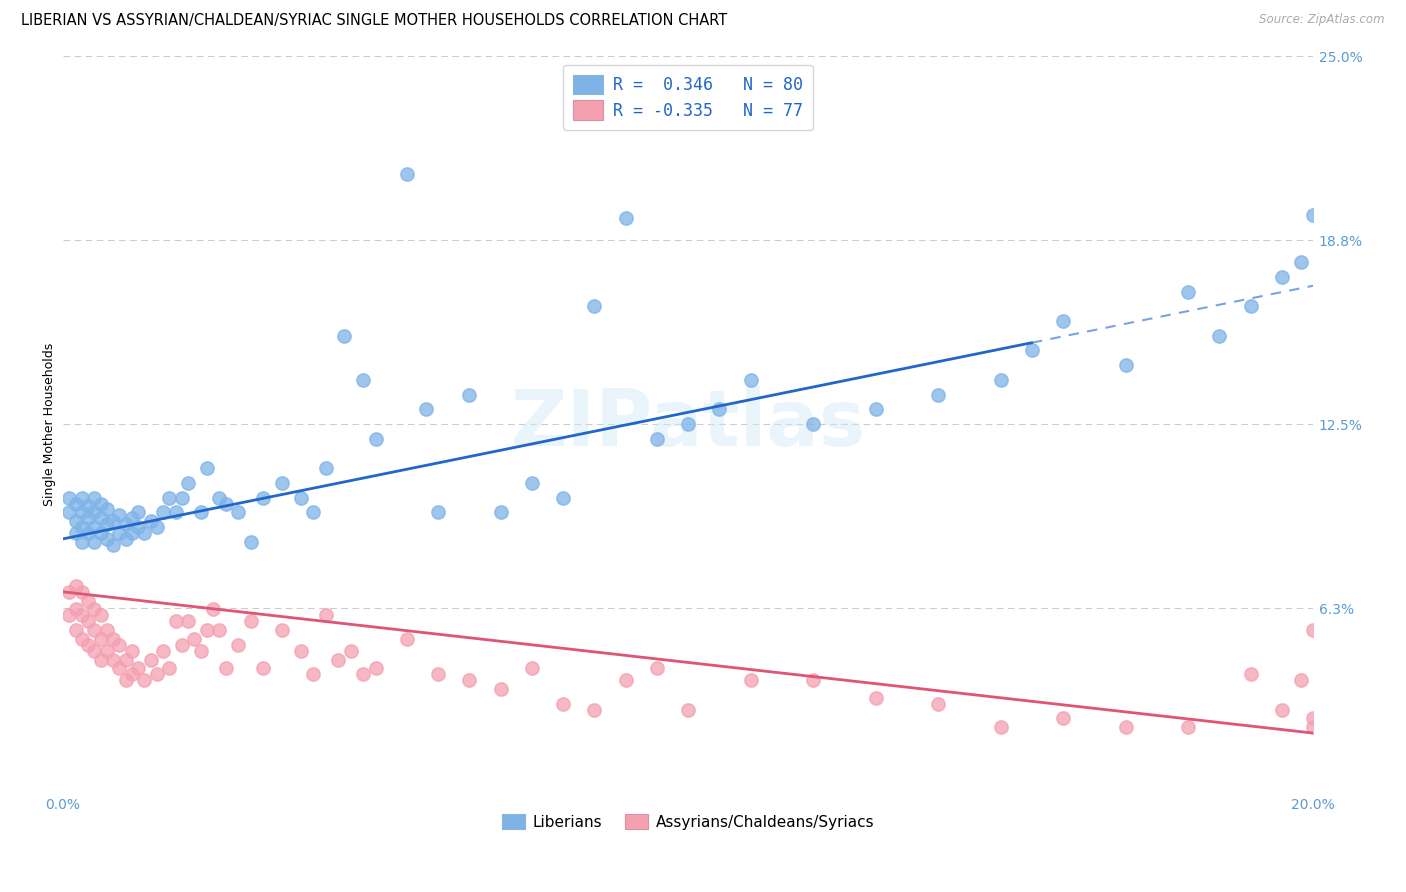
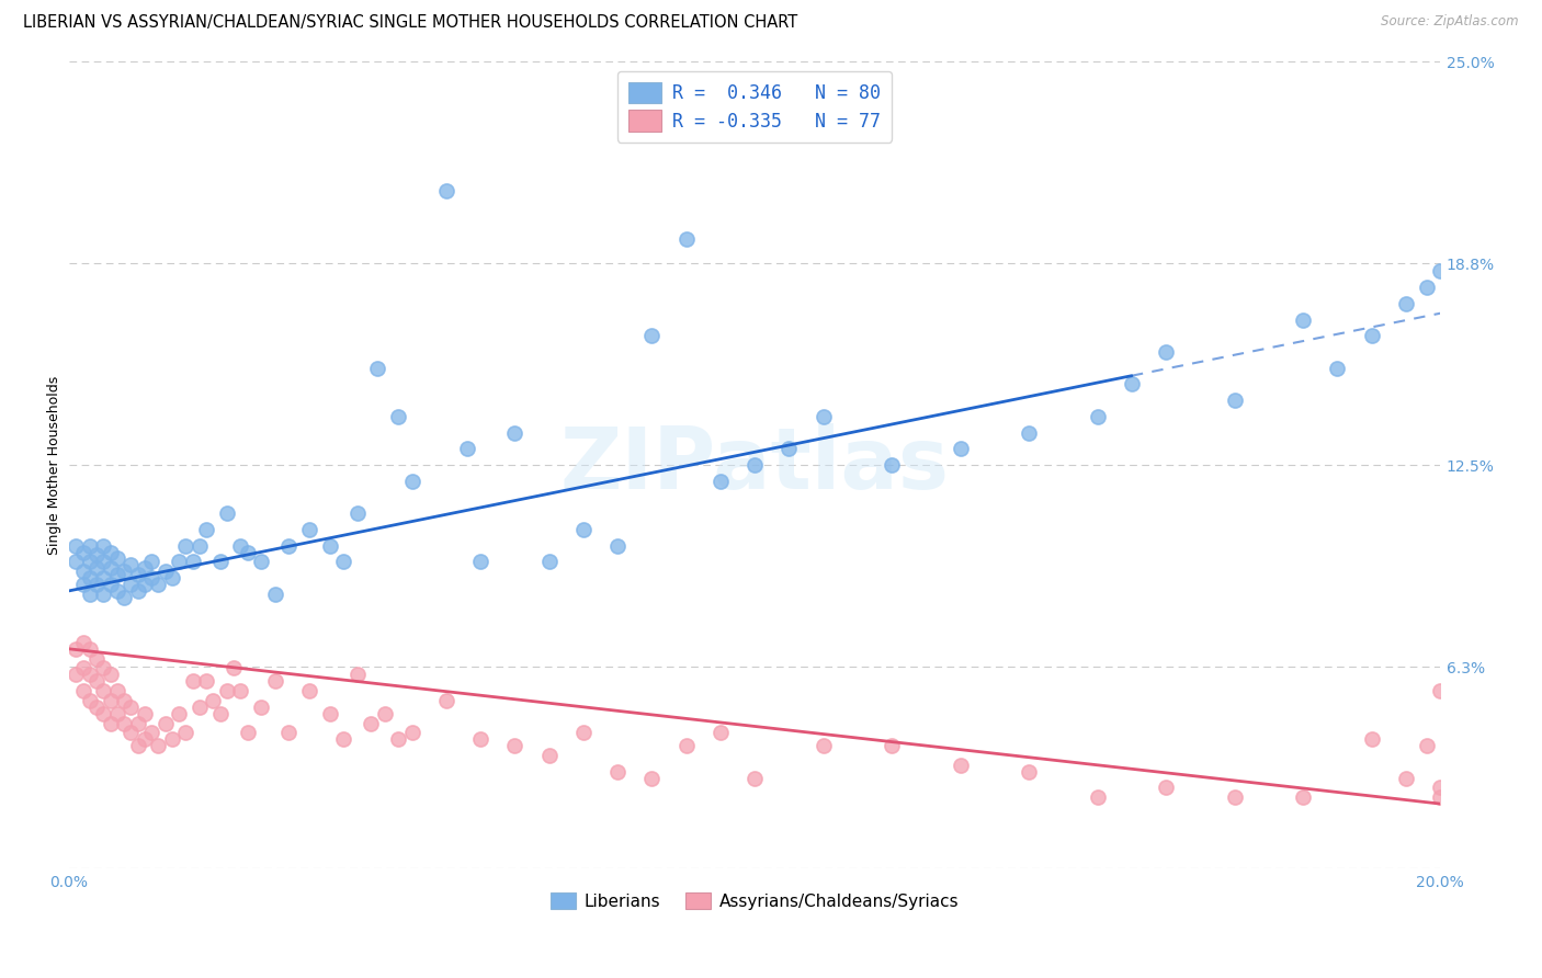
Liberians/20.0%: 19.6% -> 18.5%
